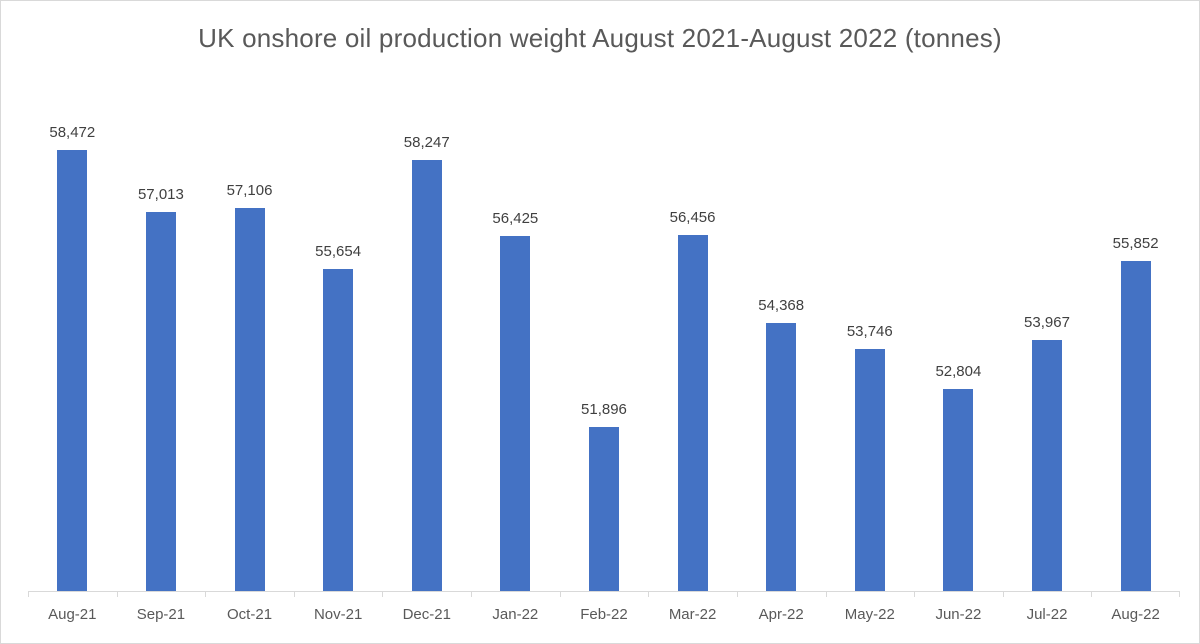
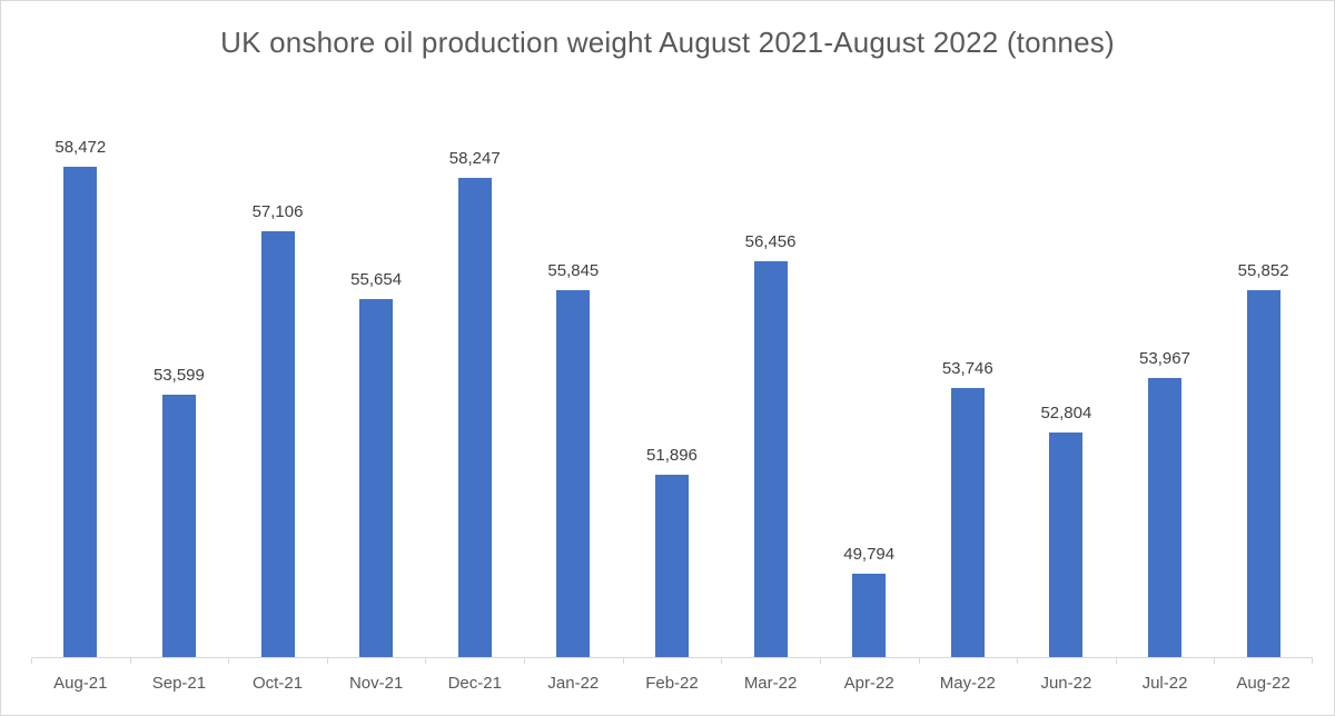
Sep-21: 57,013 -> 53,599
Jan-22: 56,425 -> 55,845
Apr-22: 54,368 -> 49,794
